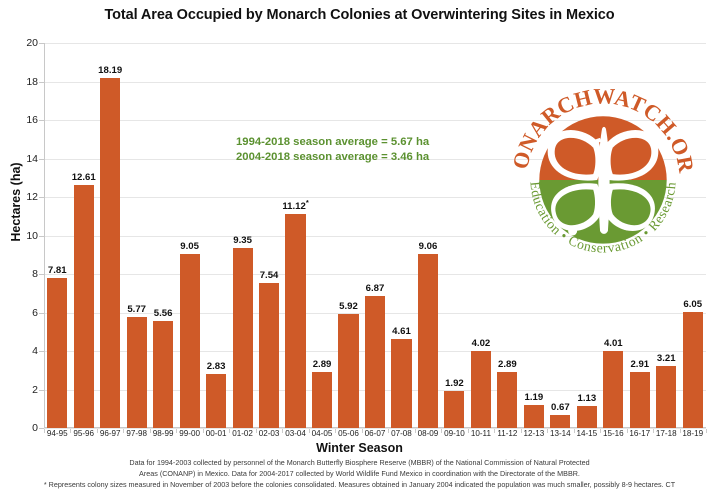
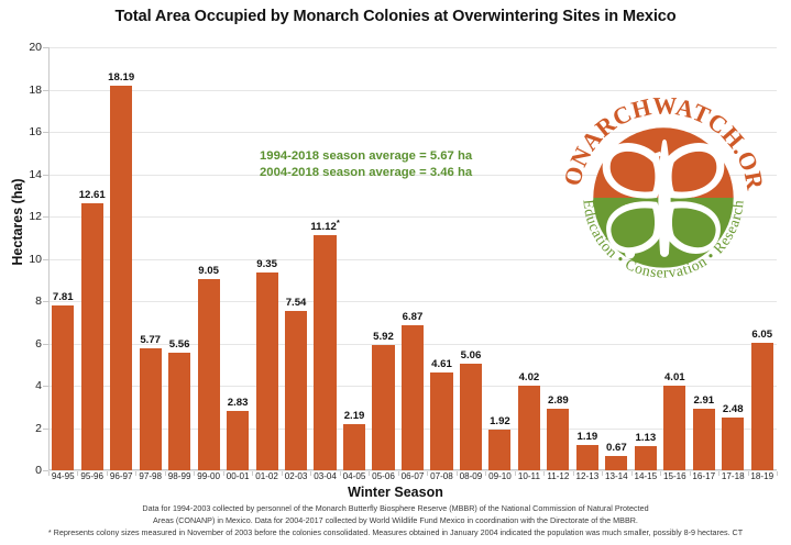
04-05: 2.89 -> 2.19
08-09: 9.06 -> 5.06
17-18: 3.21 -> 2.48
